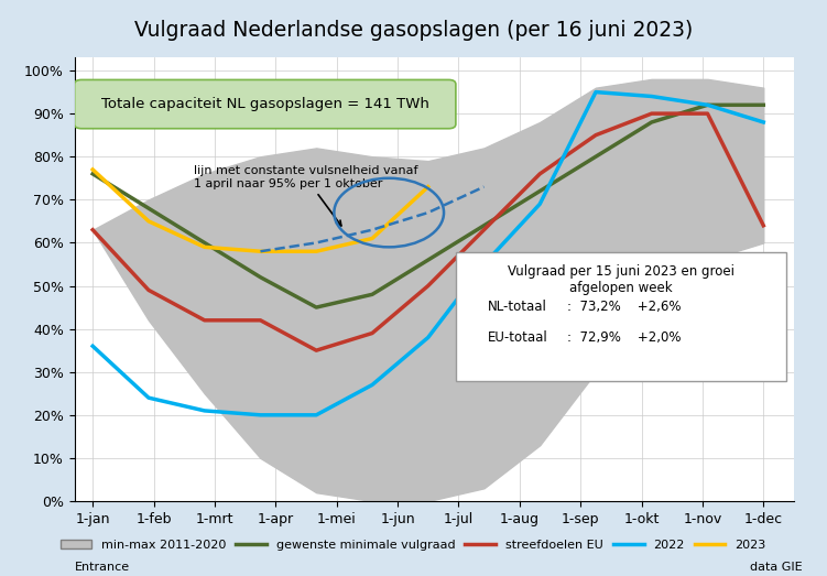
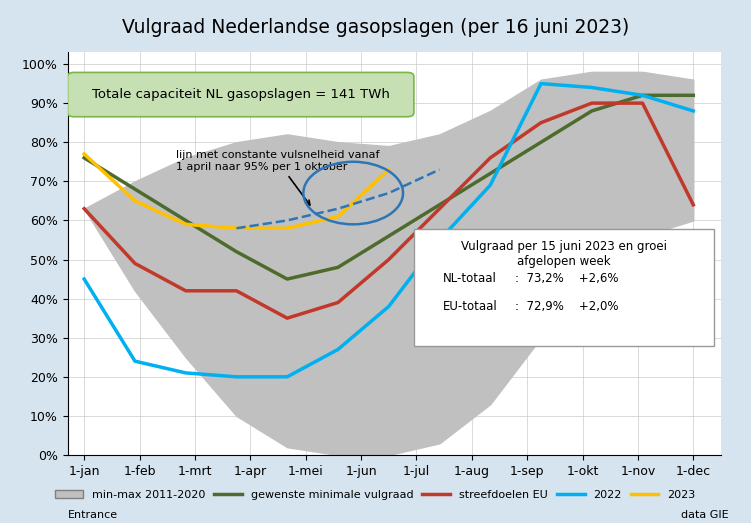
2022/1-jan: 36% -> 45%
